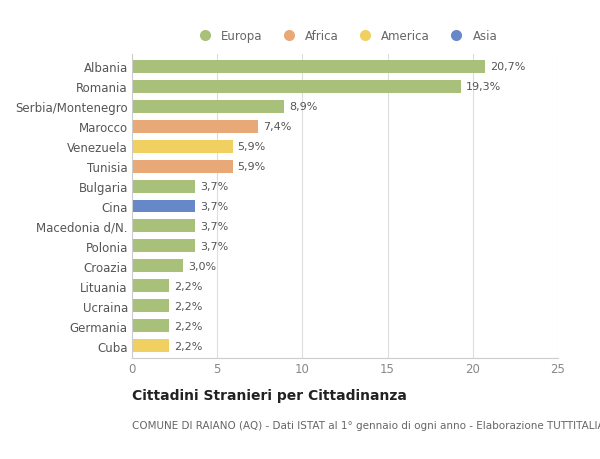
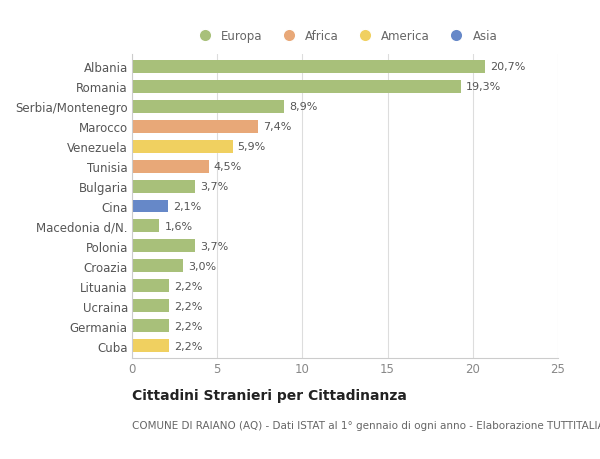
Tunisia: 5,9% -> 4,5%
Cina: 3,7% -> 2,1%
Macedonia d/N.: 3,7% -> 1,6%
